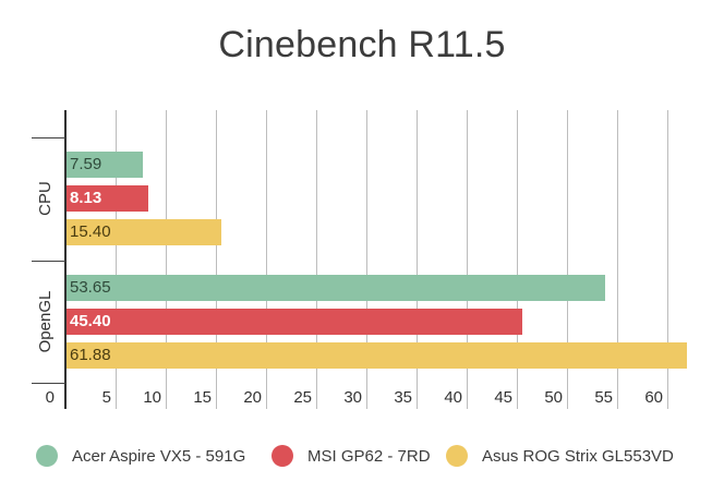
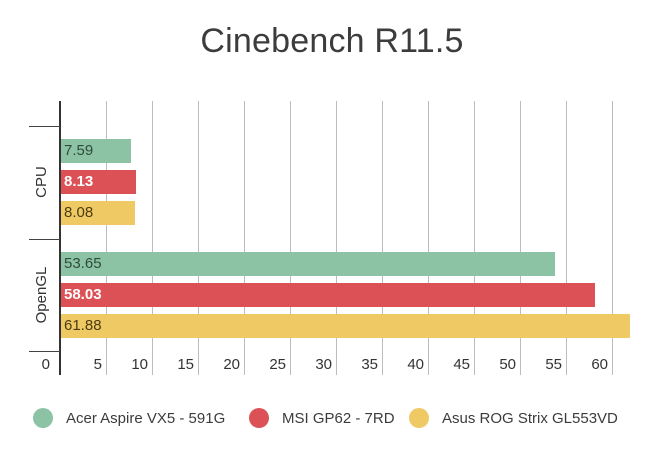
Asus ROG Strix GL553VD/CPU: 15.40 -> 8.08
MSI GP62 - 7RD/OpenGL: 45.40 -> 58.03
